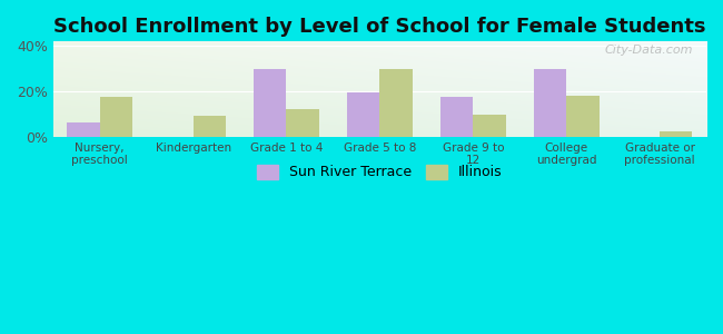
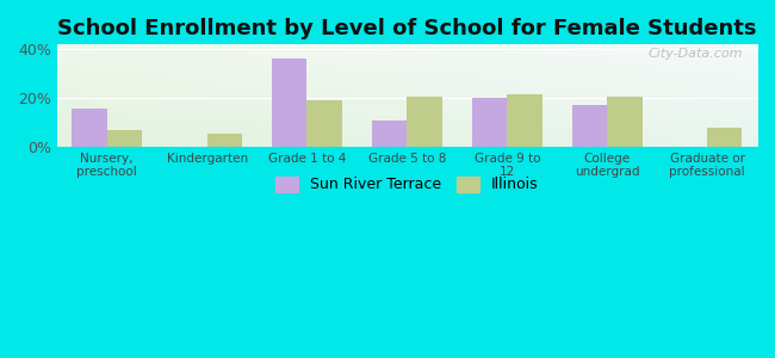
Sun River Terrace/Nursery, preschool: 6.0% -> 15.5%
Illinois/Nursery, preschool: 17.5% -> 6.5%
Illinois/Kindergarten: 9.0% -> 5.0%
Sun River Terrace/Grade 1 to 4: 30.0% -> 36.5%
Illinois/Grade 1 to 4: 12.0% -> 19.0%
Sun River Terrace/Grade 5 to 8: 19.5% -> 10.5%
Illinois/Grade 5 to 8: 30.0% -> 20.5%
Sun River Terrace/Grade 9 to 12: 17.5% -> 20.0%
Illinois/Grade 9 to 12: 9.5% -> 21.5%
Sun River Terrace/College undergrad: 30.0% -> 17.0%
Illinois/College undergrad: 18.0% -> 20.5%
Illinois/Graduate or professional: 2.5% -> 7.5%
